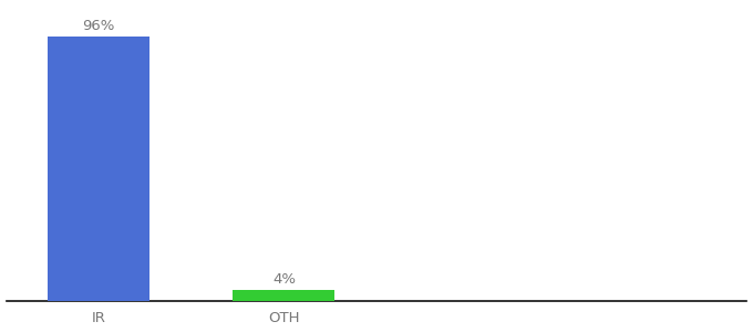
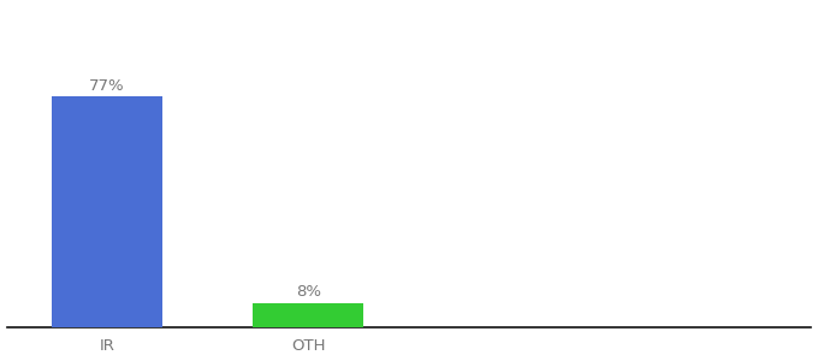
IR: 96% -> 77%
OTH: 4% -> 8%
